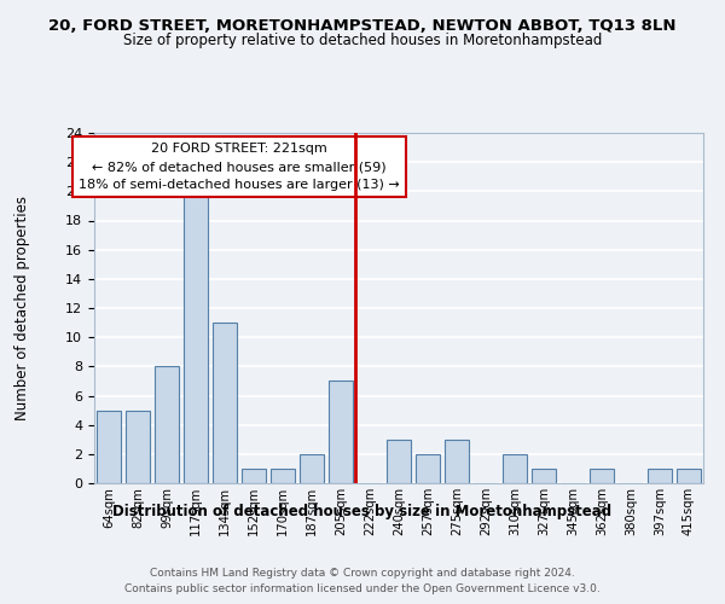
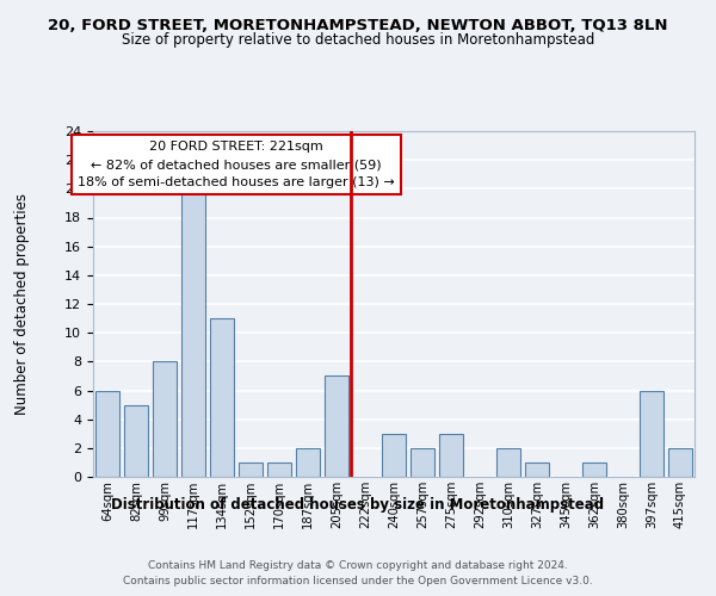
64sqm: 5 -> 6
397sqm: 1 -> 6
415sqm: 1 -> 2
